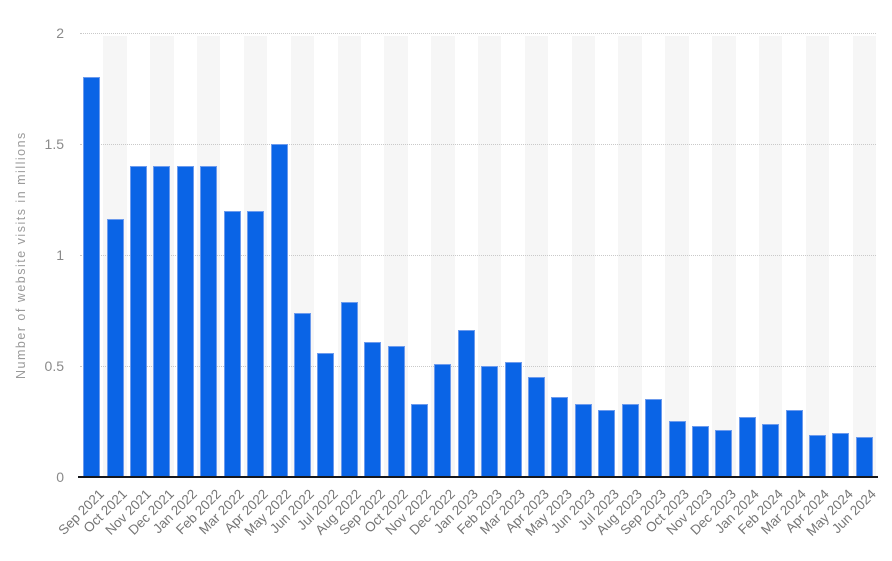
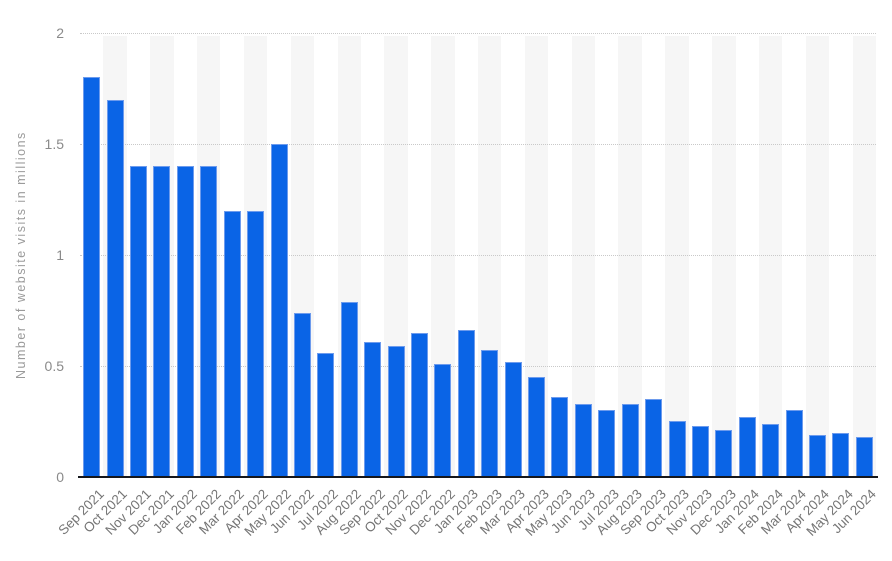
Oct 2021: 1.16 -> 1.70
Nov 2022: 0.33 -> 0.65
Feb 2023: 0.50 -> 0.57
